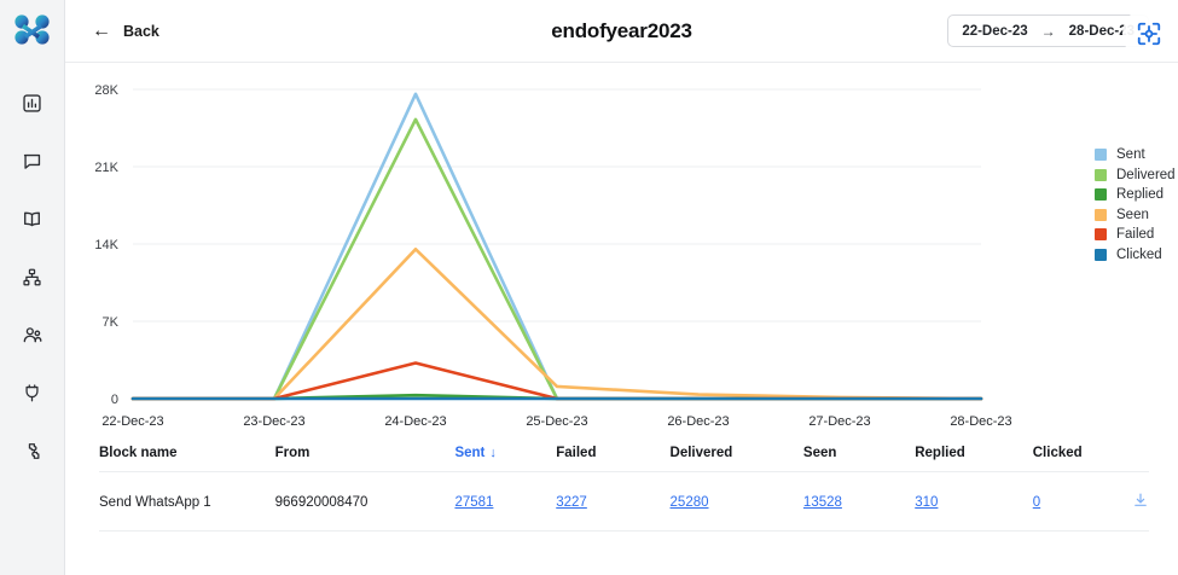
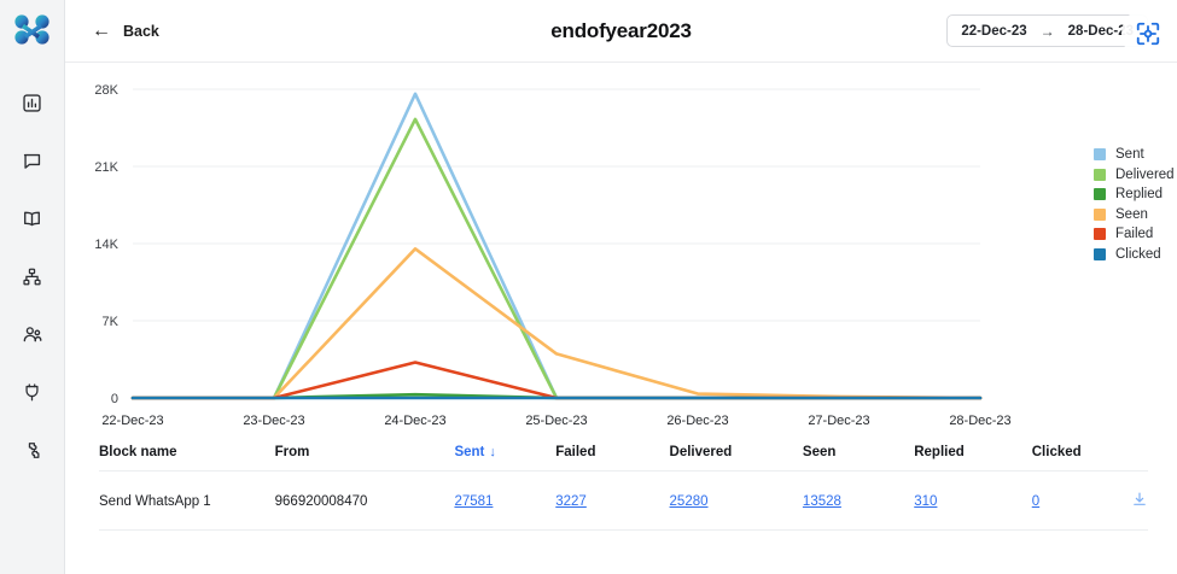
Seen/25-Dec-23: 1K -> 4K
